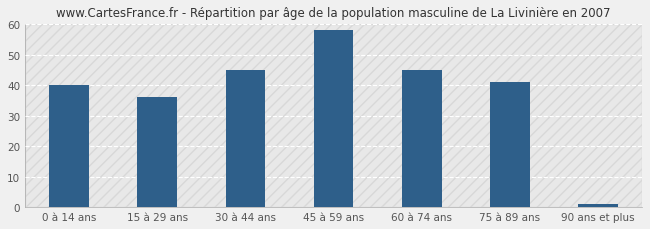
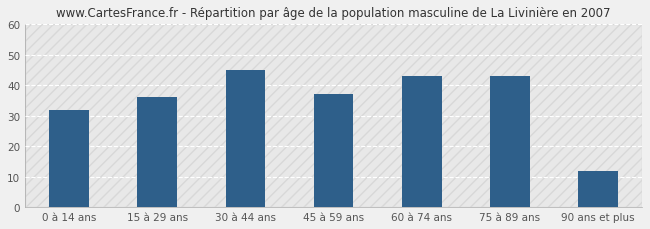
0 à 14 ans: 40 -> 32
45 à 59 ans: 58 -> 37
60 à 74 ans: 45 -> 43
75 à 89 ans: 41 -> 43
90 ans et plus: 1 -> 12
